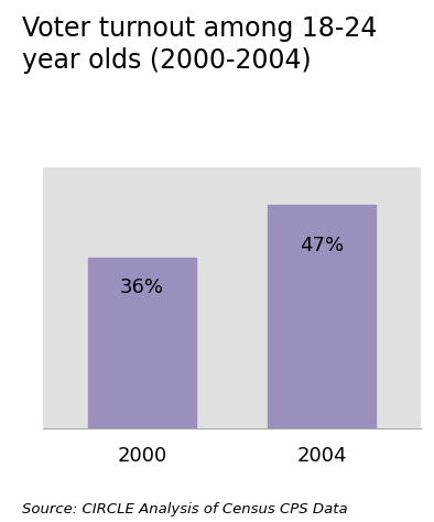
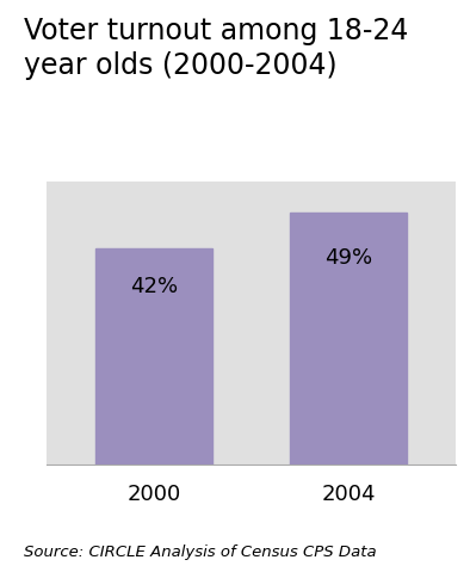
2000: 36% -> 42%
2004: 47% -> 49%
